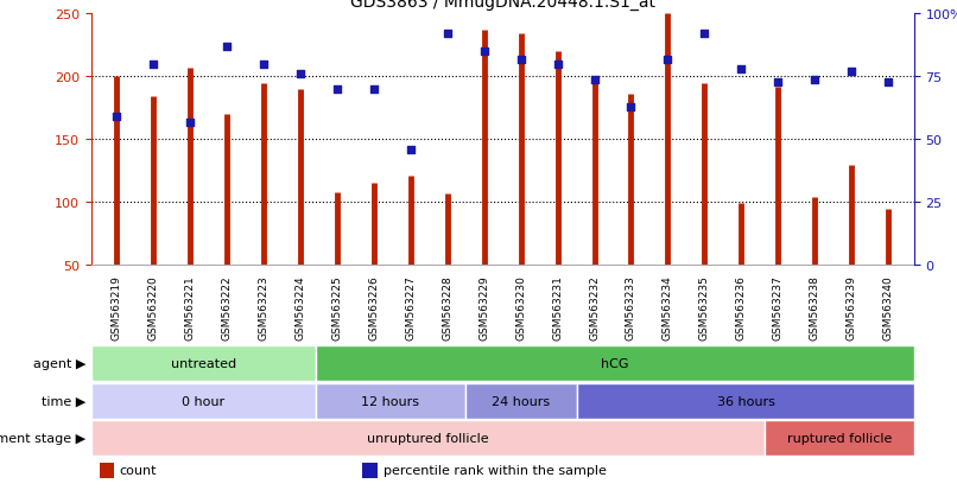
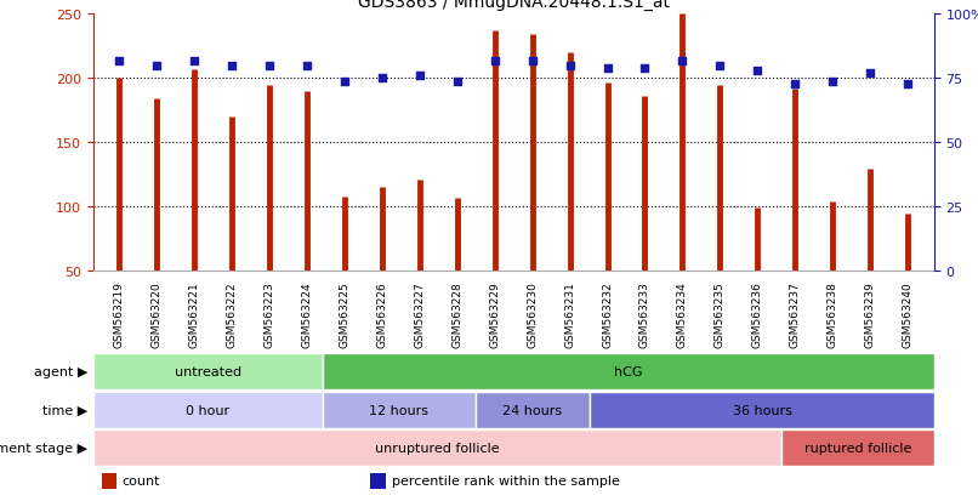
GSM563219: 59 -> 82
GSM563221: 57 -> 82
GSM563222: 87 -> 80
GSM563224: 76 -> 80
GSM563225: 70 -> 74
GSM563226: 70 -> 75
GSM563227: 46 -> 76
GSM563228: 92 -> 74
GSM563229: 85 -> 82
GSM563232: 74 -> 79
GSM563233: 63 -> 79
GSM563235: 92 -> 80
